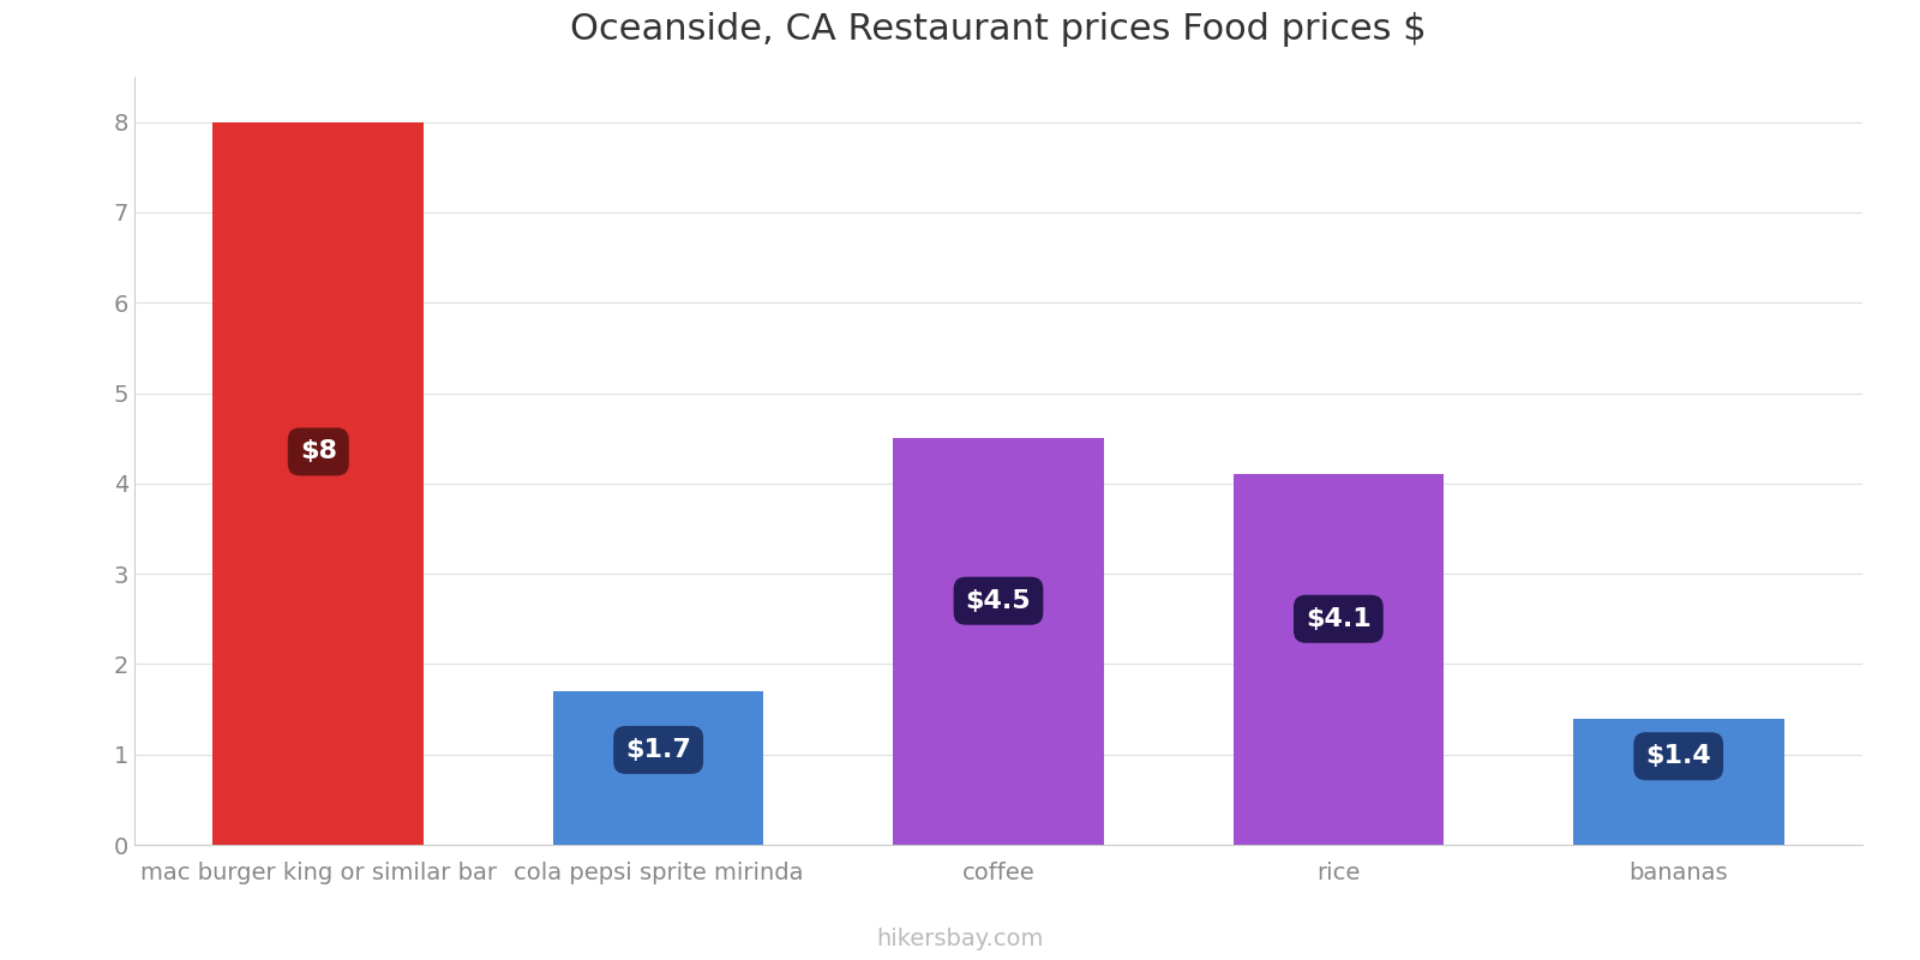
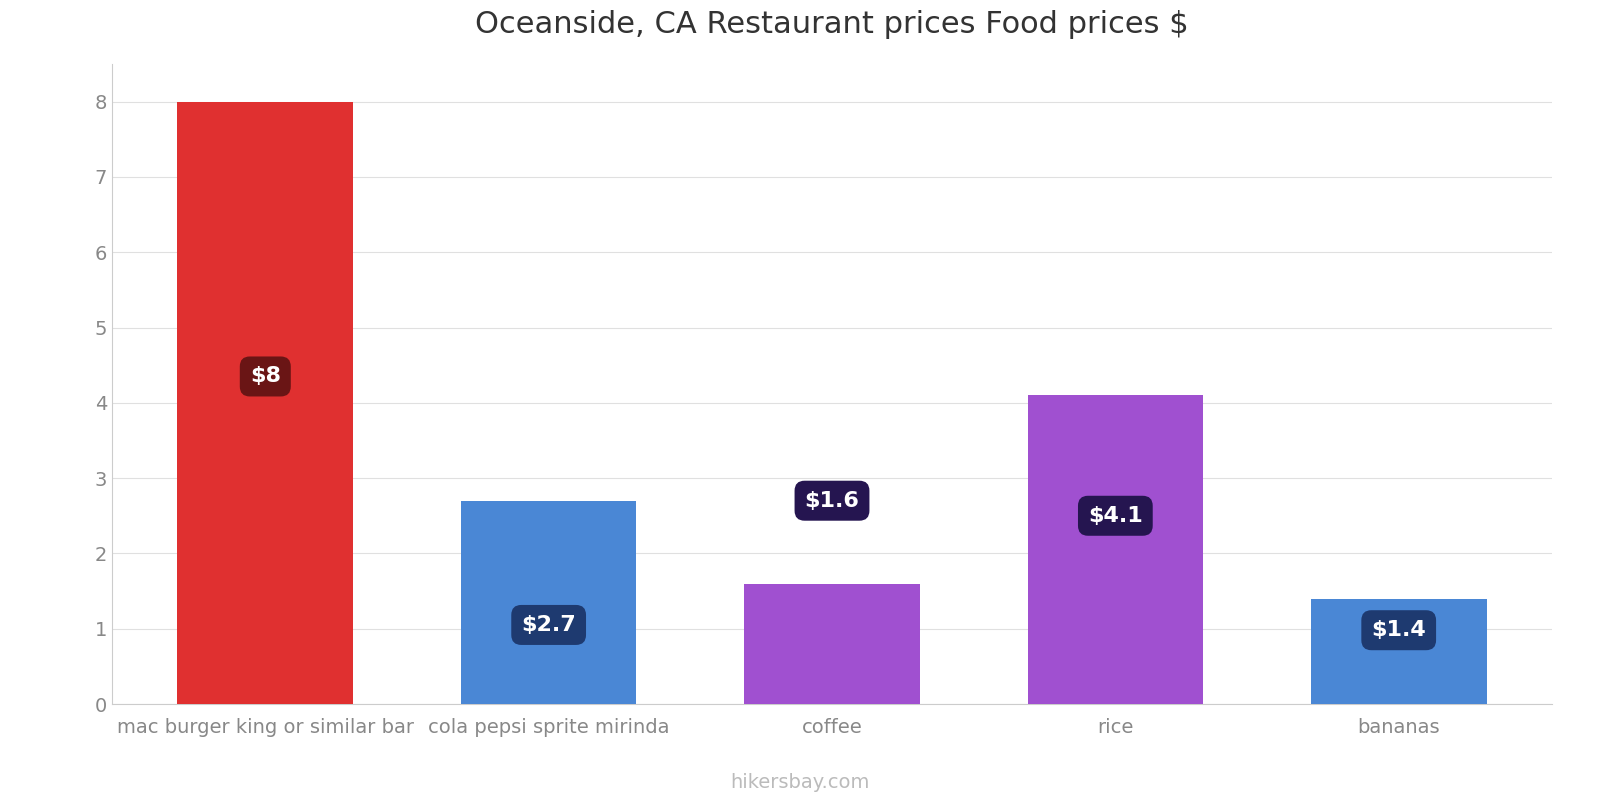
cola pepsi sprite mirinda: $1.7 -> $2.7
coffee: $4.5 -> $1.6
